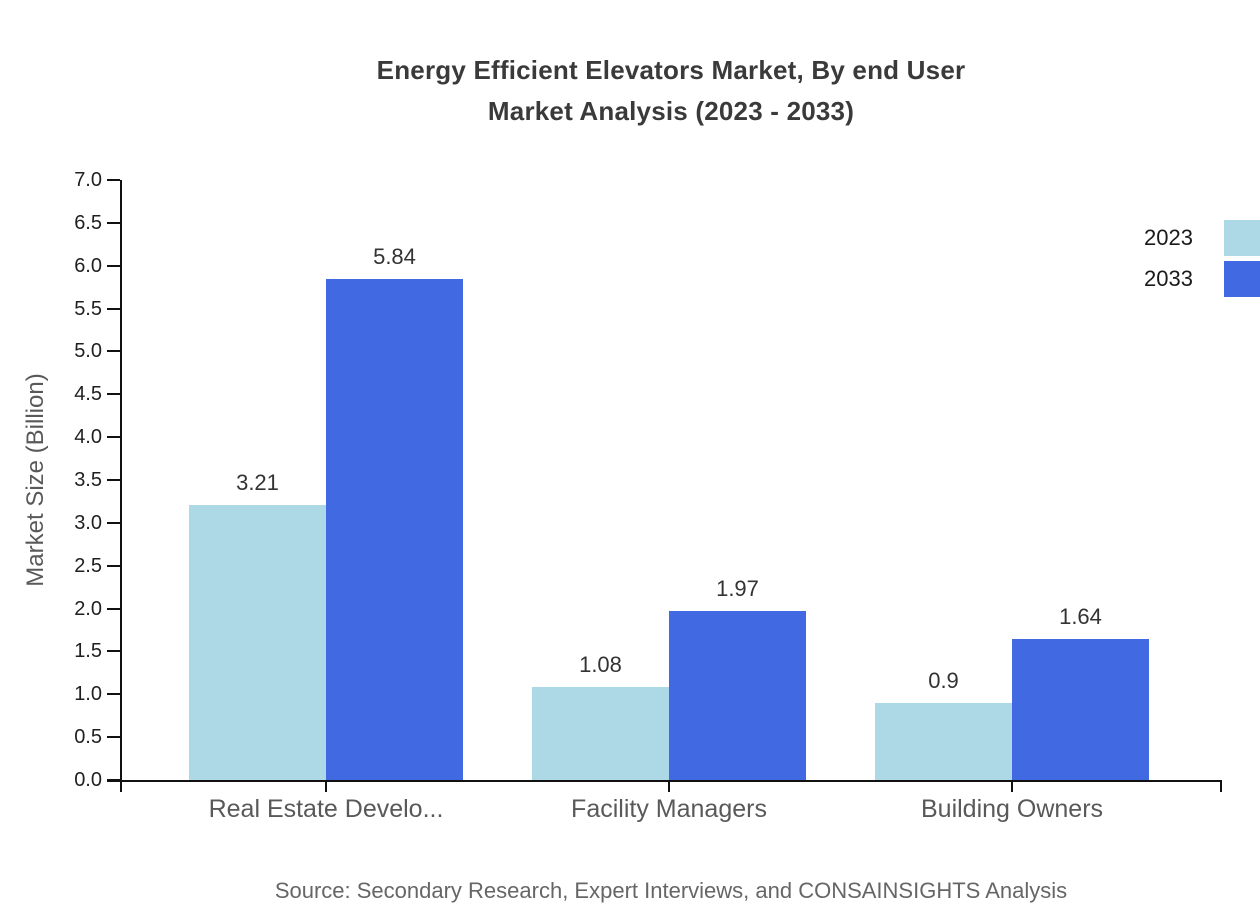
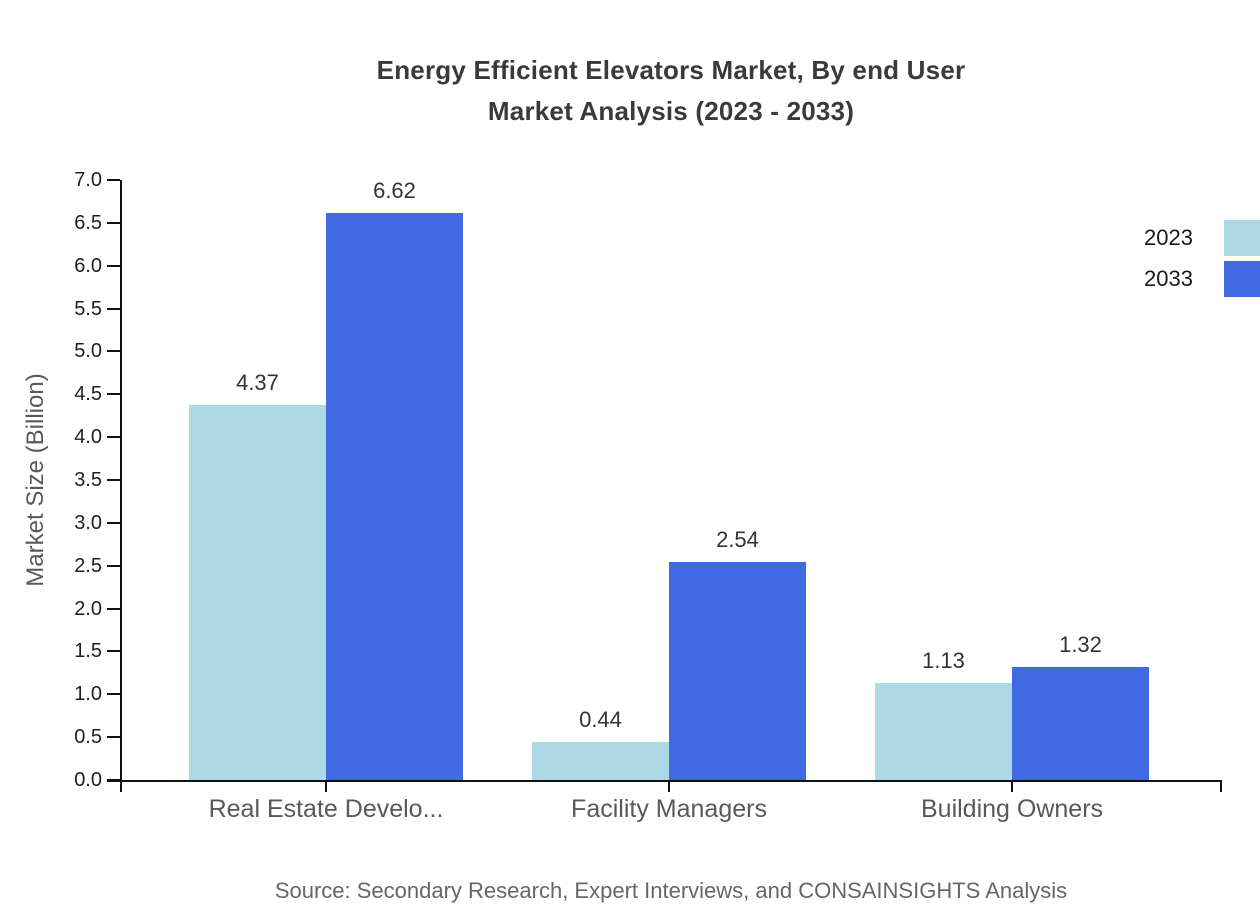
2023/Real Estate Develo...: 3.21 -> 4.37
2033/Real Estate Develo...: 5.84 -> 6.62
2023/Facility Managers: 1.08 -> 0.44
2033/Facility Managers: 1.97 -> 2.54
2023/Building Owners: 0.9 -> 1.13
2033/Building Owners: 1.64 -> 1.32
